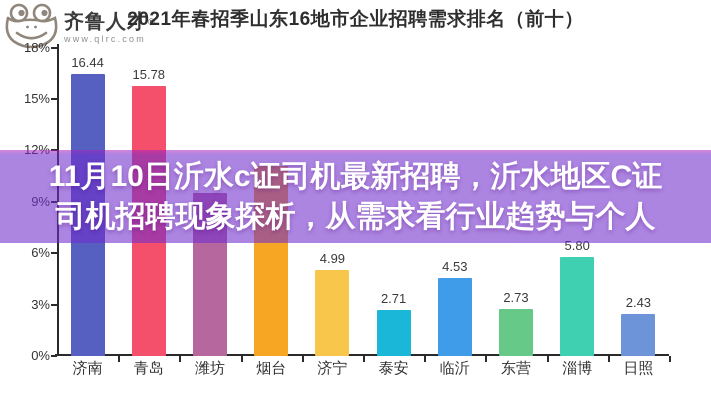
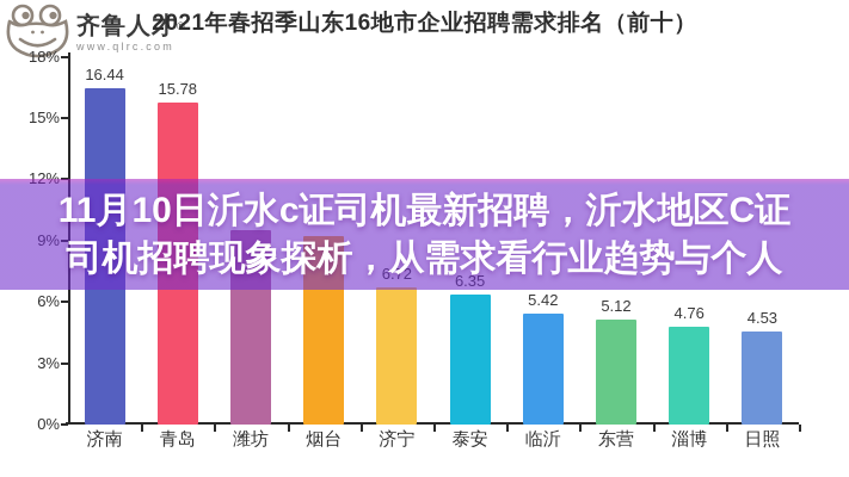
烟台: 11.1% -> 9.2%
济宁: 4.99 -> 6.72
泰安: 2.71 -> 6.35
临沂: 4.53 -> 5.42
东营: 2.73 -> 5.12
淄博: 5.80 -> 4.76
日照: 2.43 -> 4.53
